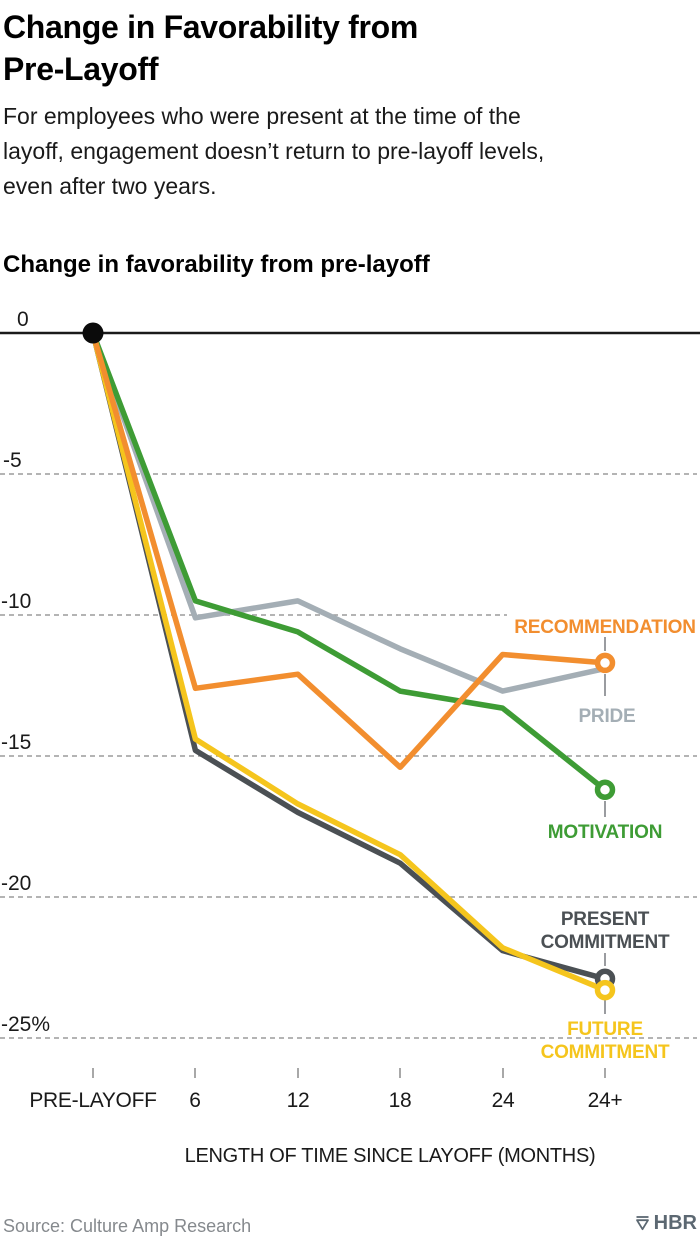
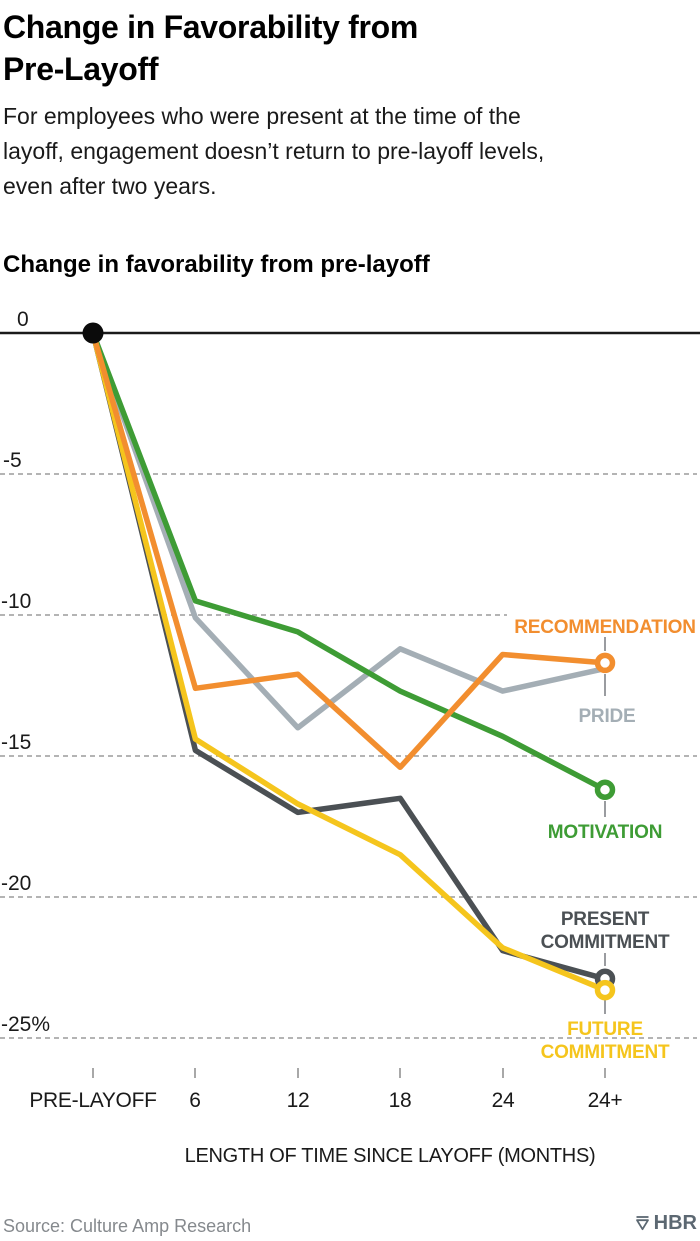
PRIDE/12: -9.5 -> -14.0
PRESENT COMMITMENT/18: -18.8 -> -16.5
MOTIVATION/24: -13.3 -> -14.3
